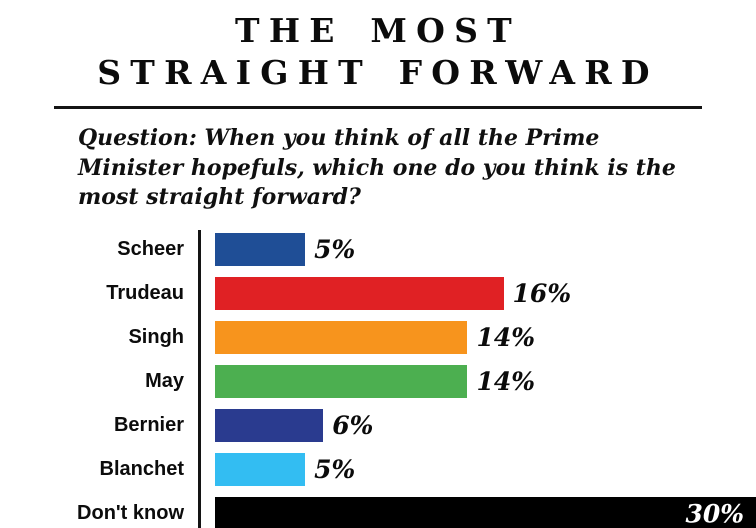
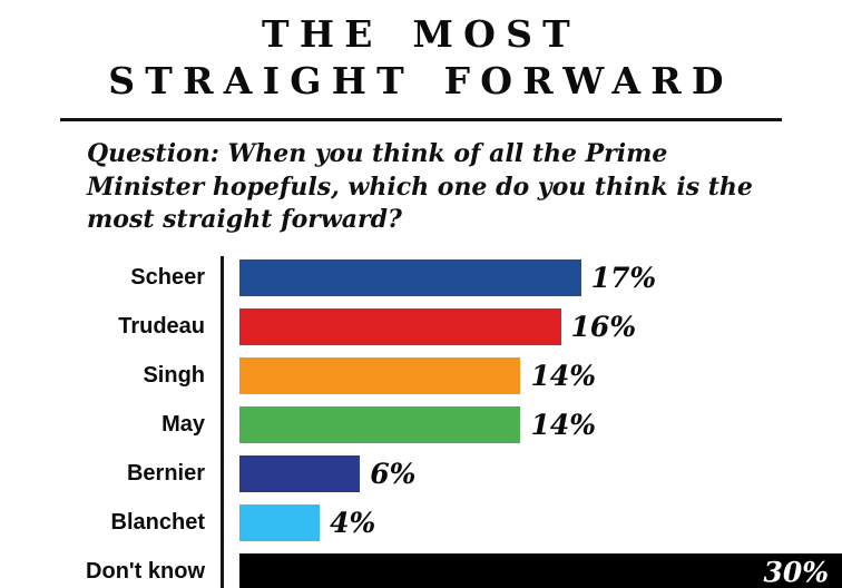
Scheer: 5% -> 17%
Blanchet: 5% -> 4%
